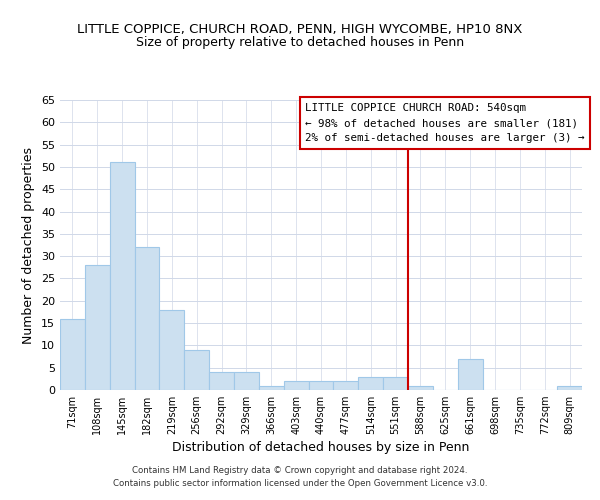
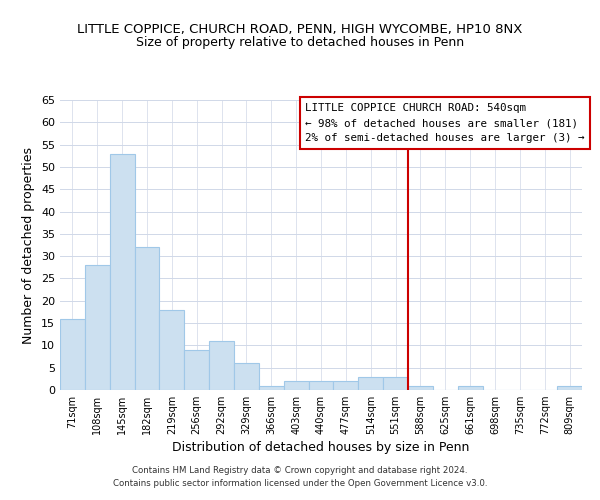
145sqm: 51 -> 53
292sqm: 4 -> 11
329sqm: 4 -> 6
661sqm: 7 -> 1
